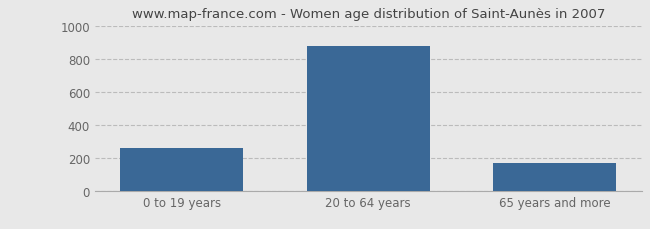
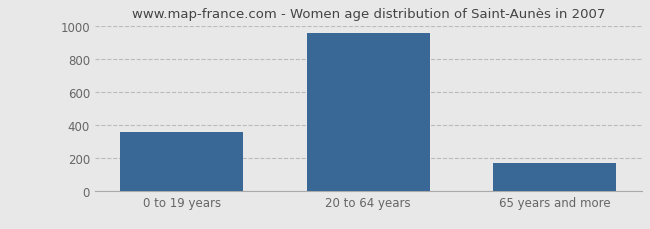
0 to 19 years: 260 -> 360
20 to 64 years: 880 -> 960
